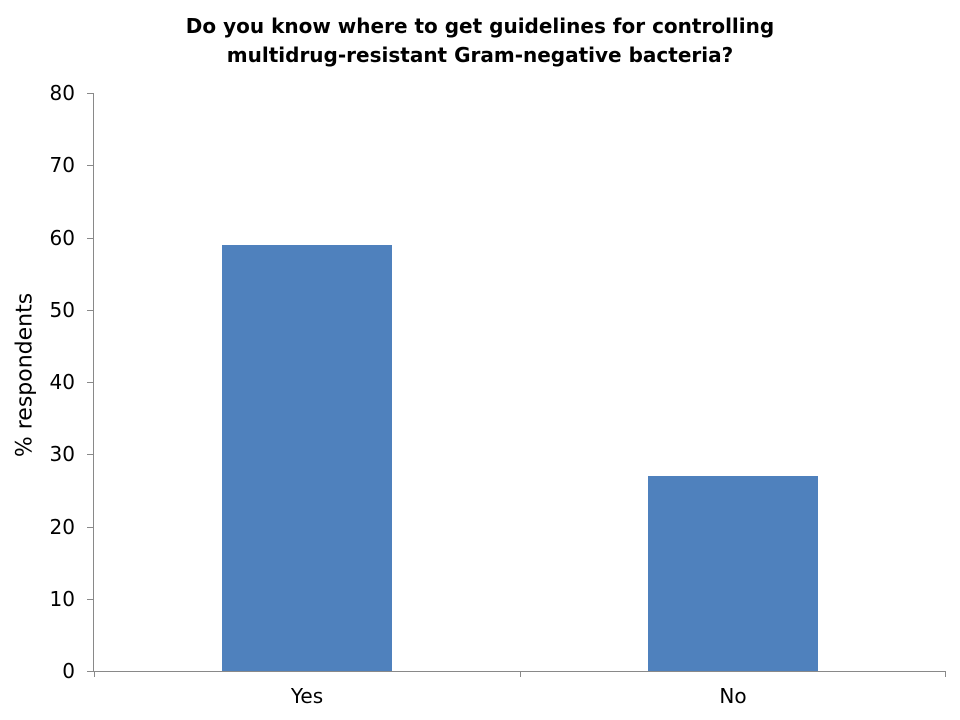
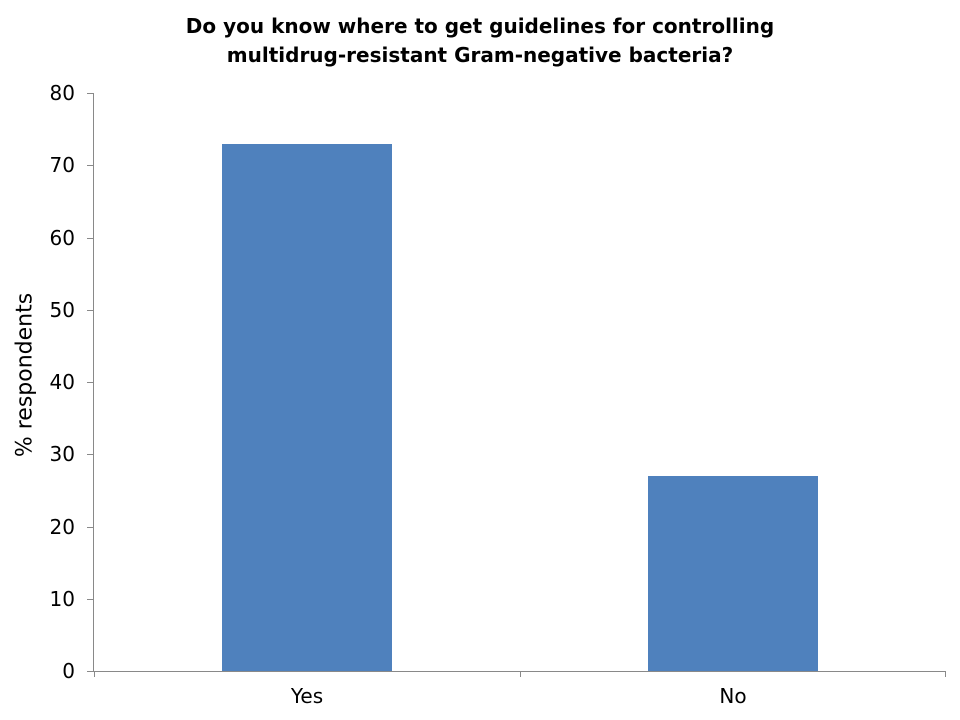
Yes: 59 -> 73
